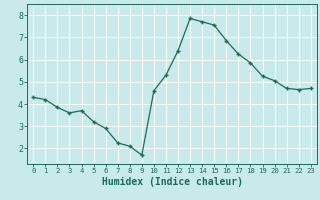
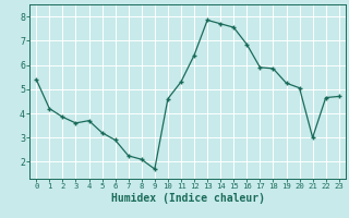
0: 4.30 -> 5.40
17: 6.25 -> 5.90
21: 4.70 -> 3.00
